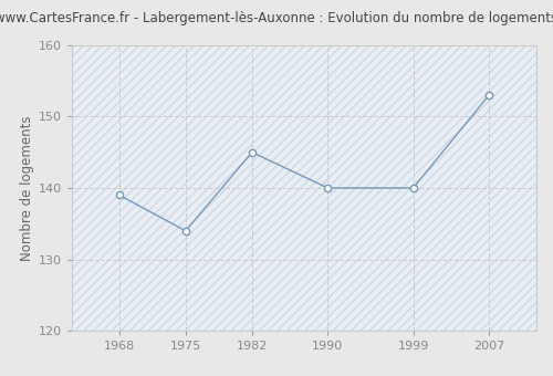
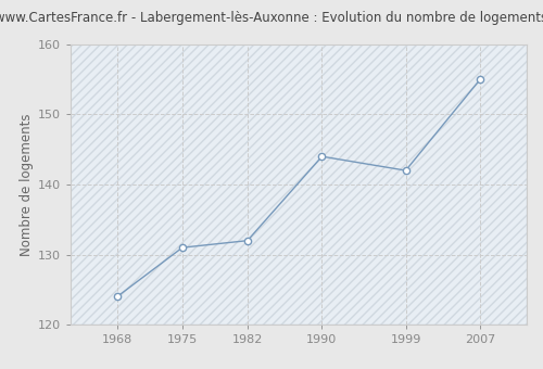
1968: 139 -> 124
1975: 134 -> 131
1982: 145 -> 132
1990: 140 -> 144
1999: 140 -> 142
2007: 153 -> 155
